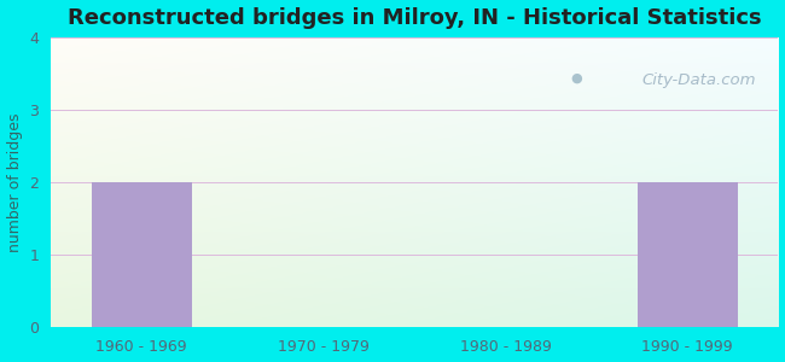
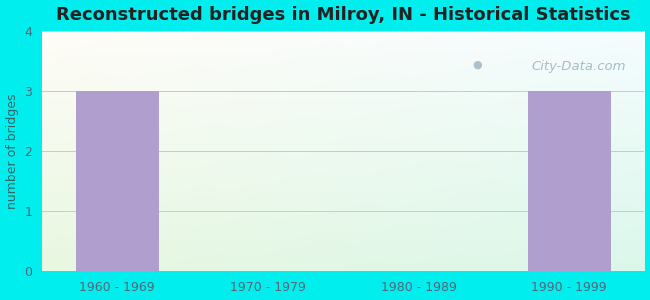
1960 - 1969: 2 -> 3
1990 - 1999: 2 -> 3
